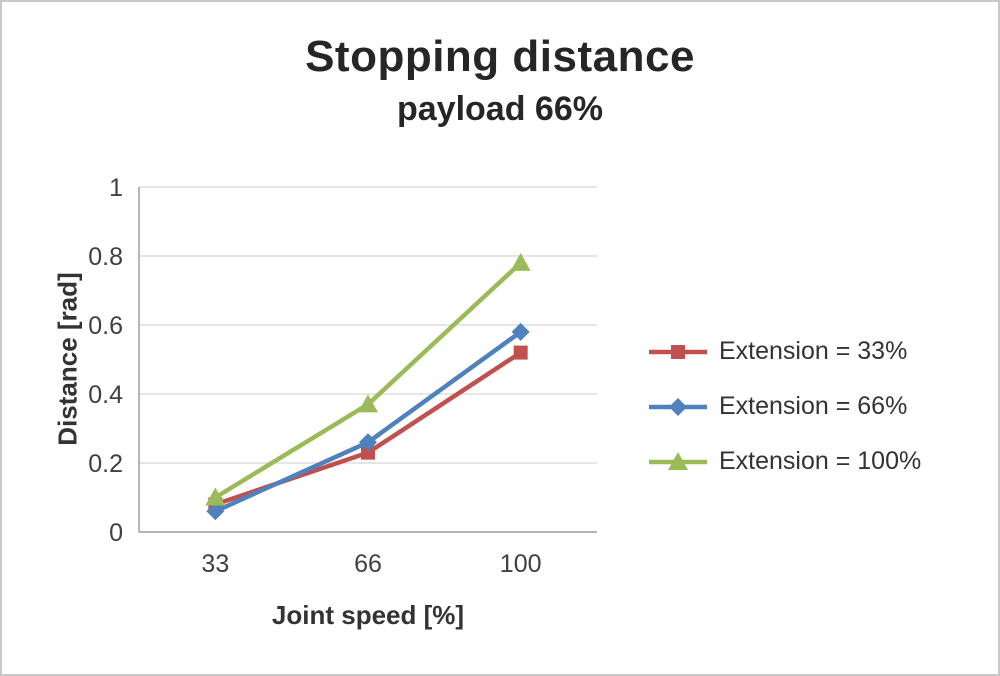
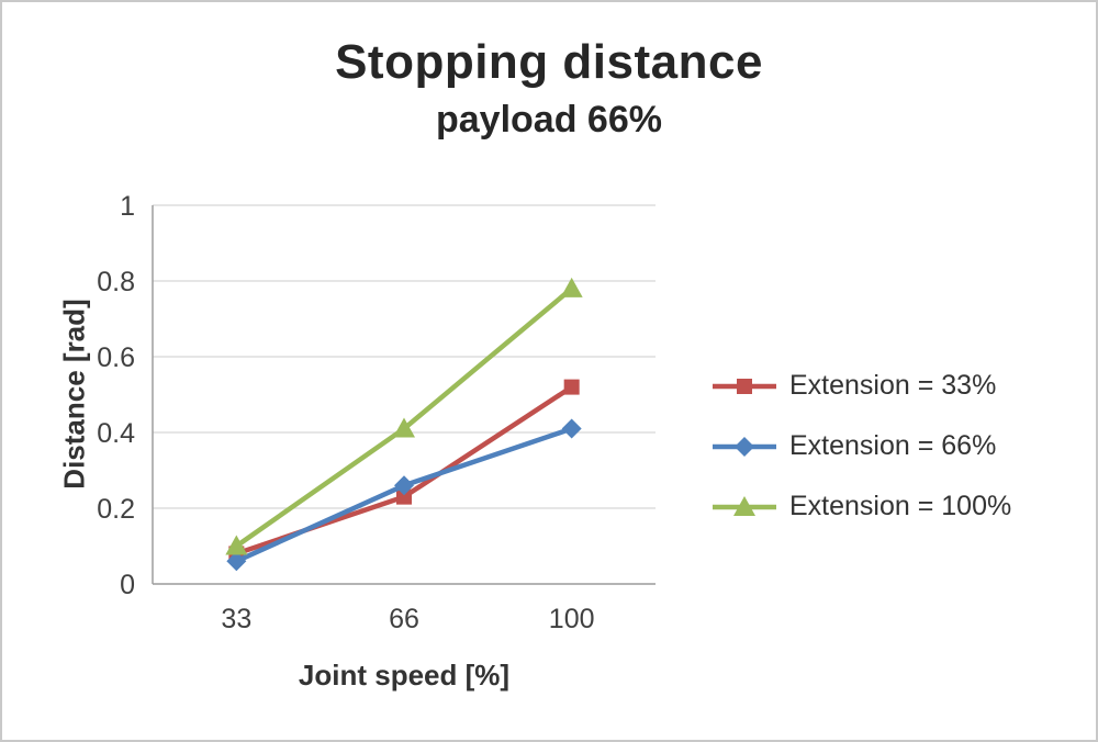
Extension = 100%/66: 0.37 -> 0.41
Extension = 66%/100: 0.58 -> 0.41
